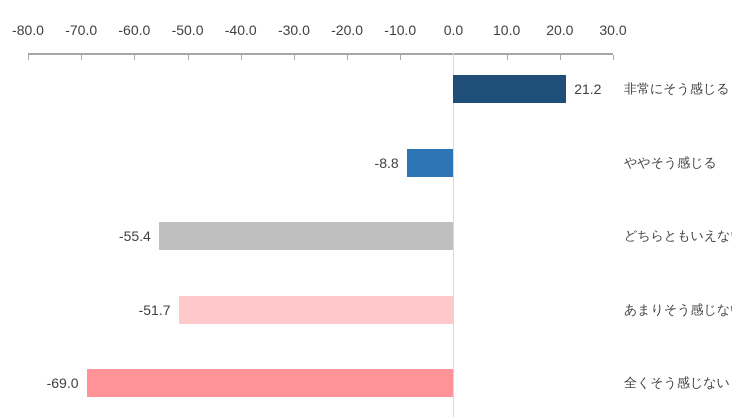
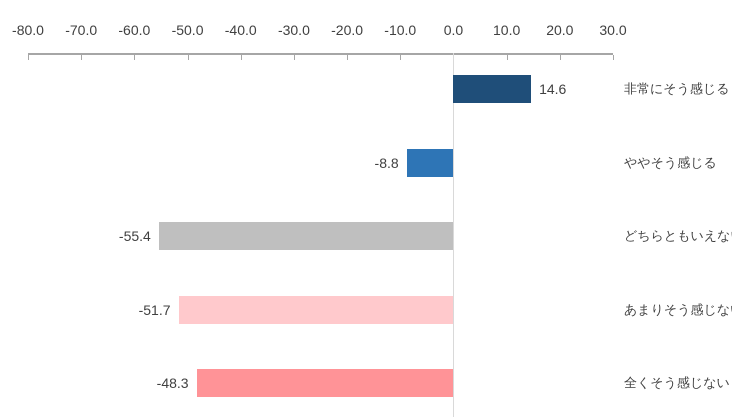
非常にそう感じる: 21.2 -> 14.6
全くそう感じない: -69.0 -> -48.3
